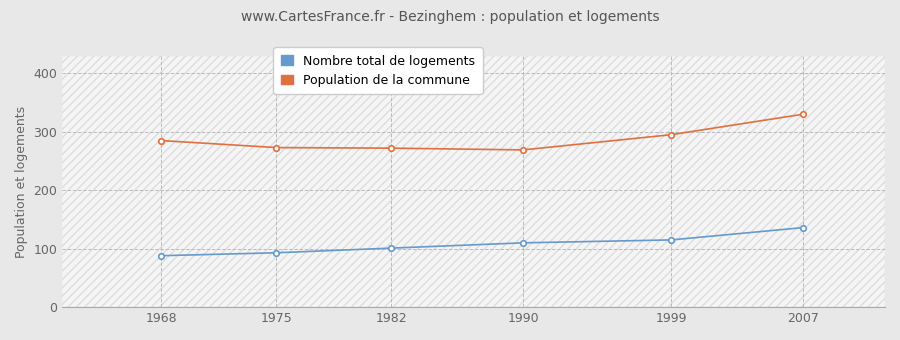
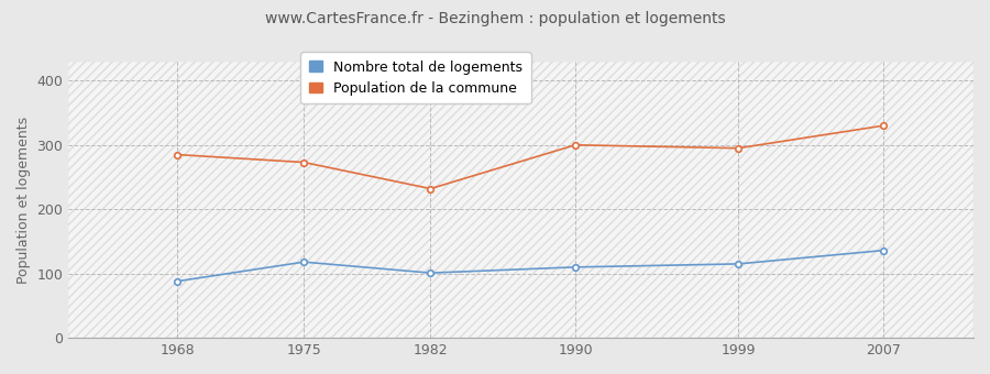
Nombre total de logements/1975: 93 -> 118
Population de la commune/1982: 272 -> 232
Population de la commune/1990: 269 -> 300
